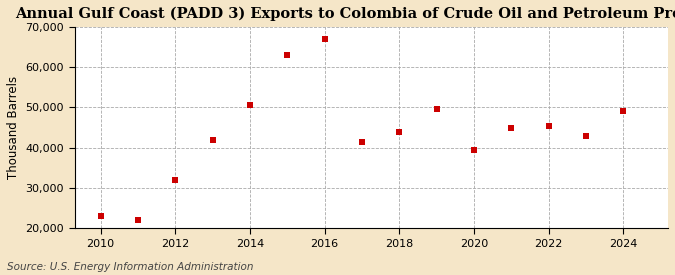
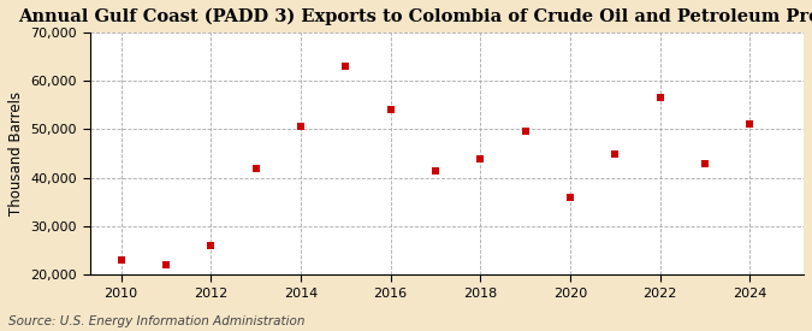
2012: 32,000 -> 26,000
2016: 67,000 -> 54,000
2020: 39,500 -> 36,000
2022: 45,500 -> 56,500
2024: 49,000 -> 51,000
